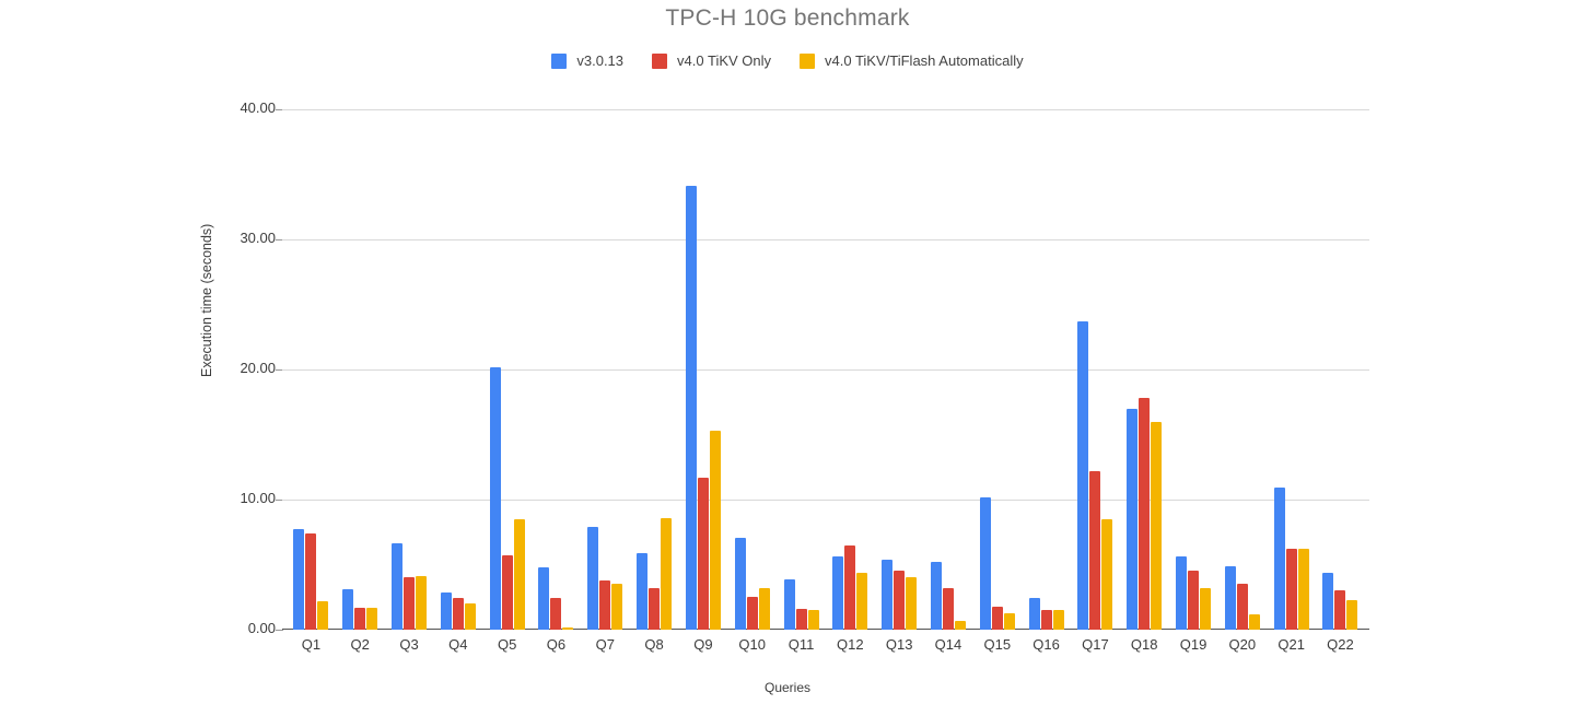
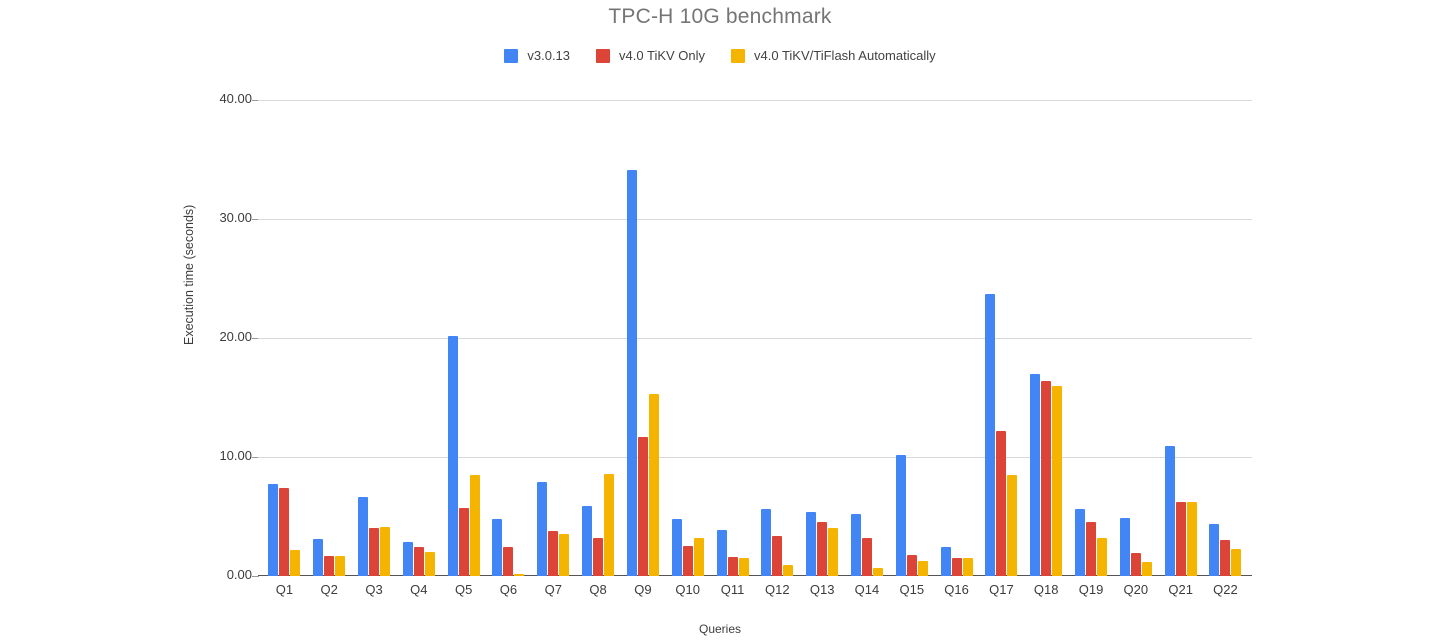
v3.0.13/Q10: 7.1 -> 4.8
v4.0 TiKV Only/Q12: 6.5 -> 3.4
v4.0 TiKV/TiFlash Automatically/Q12: 4.4 -> 0.9
v4.0 TiKV Only/Q18: 17.8 -> 16.4
v4.0 TiKV Only/Q20: 3.5 -> 1.9
